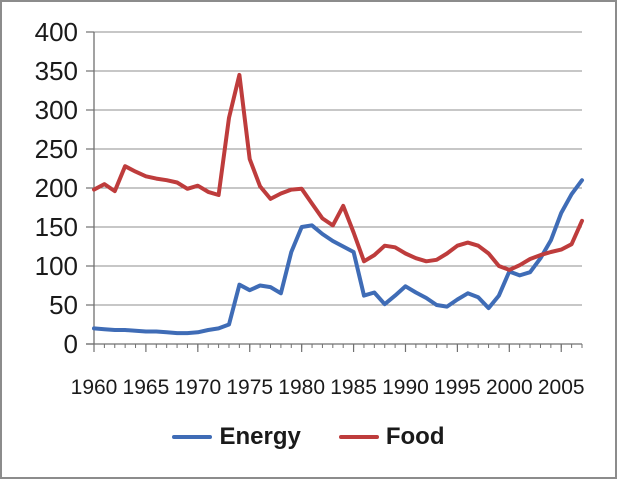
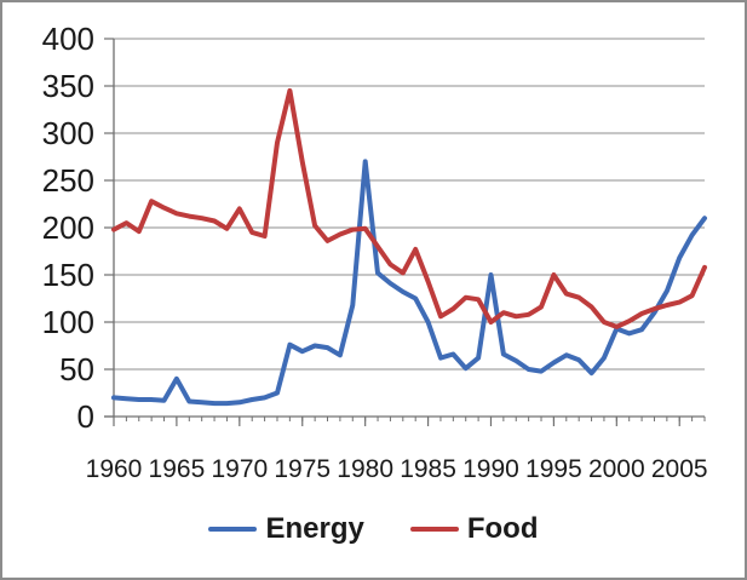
Energy/1965: 20 -> 40
Food/1970: 200 -> 220
Food/1975: 240 -> 270
Energy/1980: 150 -> 270
Energy/1985: 120 -> 100
Energy/1990: 70 -> 150
Food/1990: 120 -> 100
Food/1995: 130 -> 150
